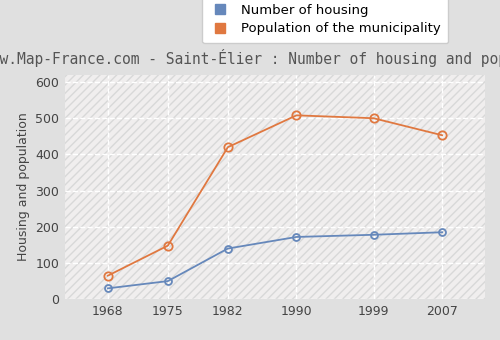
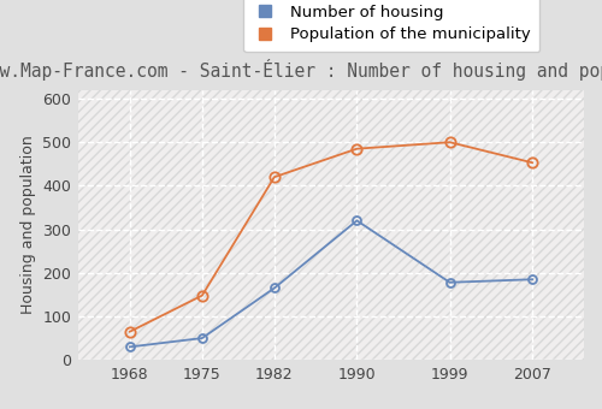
Number of housing/1982: 140 -> 165
Number of housing/1990: 172 -> 320
Population of the municipality/1990: 508 -> 485
